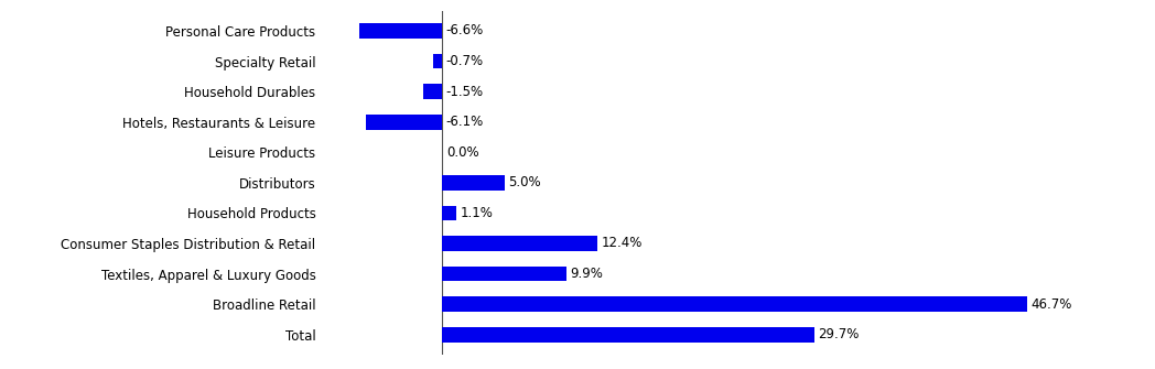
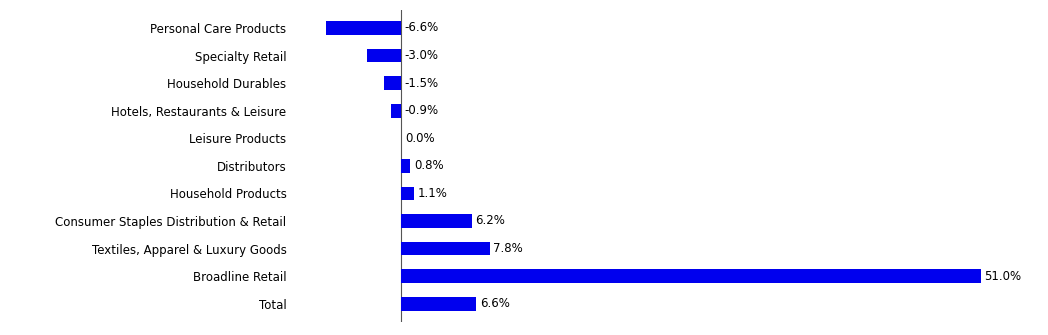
Specialty Retail: -0.7% -> -3.0%
Hotels, Restaurants & Leisure: -6.1% -> -0.9%
Distributors: 5.0% -> 0.8%
Consumer Staples Distribution & Retail: 12.4% -> 6.2%
Textiles, Apparel & Luxury Goods: 9.9% -> 7.8%
Broadline Retail: 46.7% -> 51.0%
Total: 29.7% -> 6.6%
